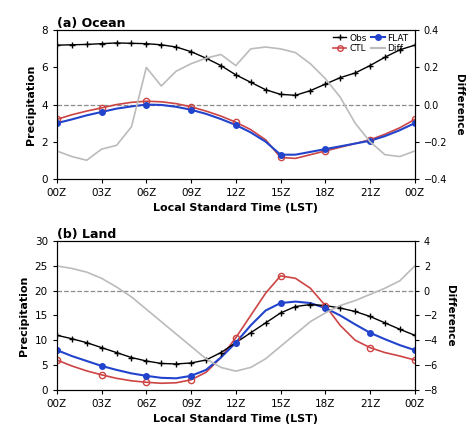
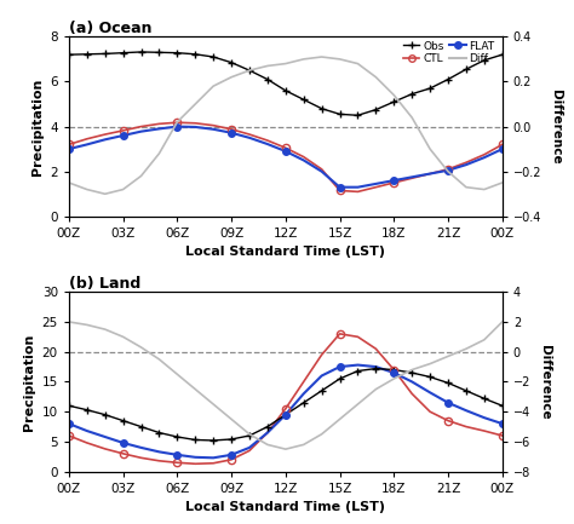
(a) Ocean/Diff/03Z: -0.24 -> -0.28
(a) Ocean/Diff/06Z: 0.20 -> 0.02
(a) Ocean/Diff/12Z: 0.21 -> 0.28
